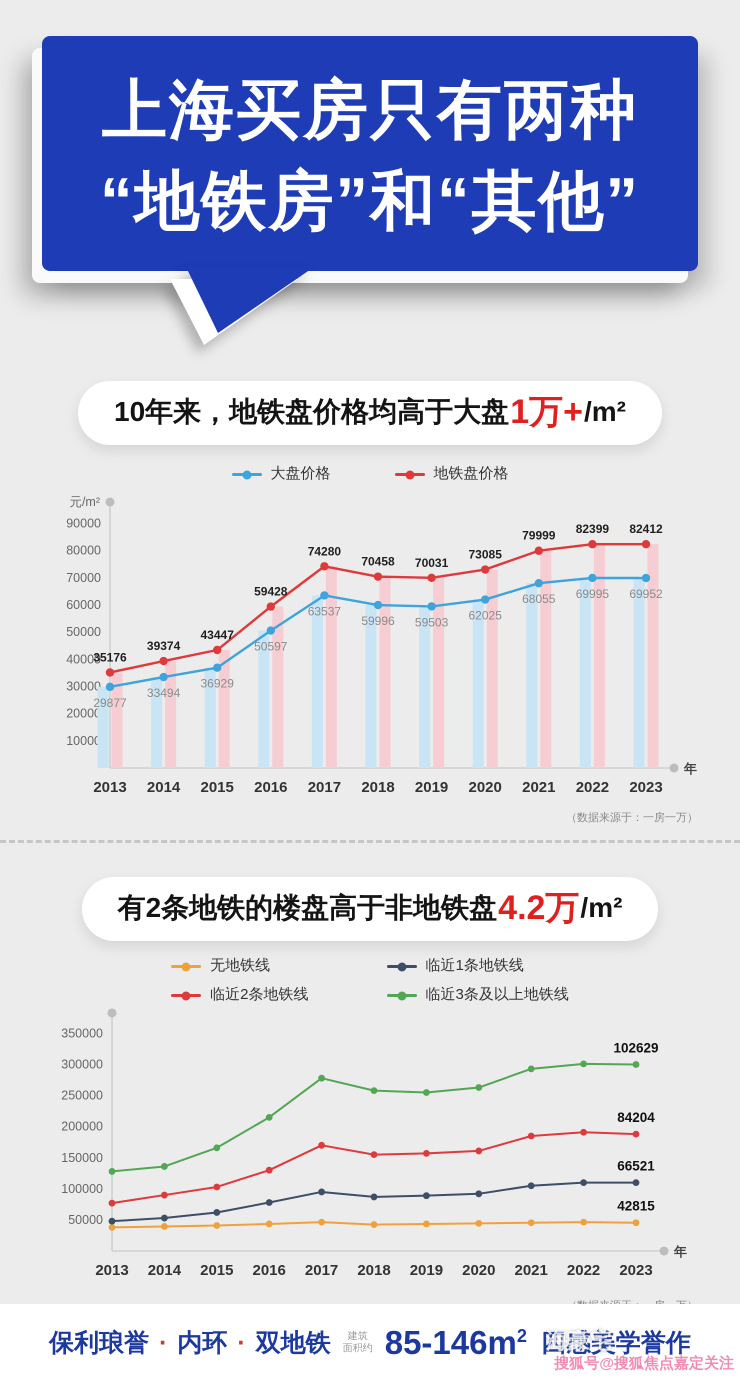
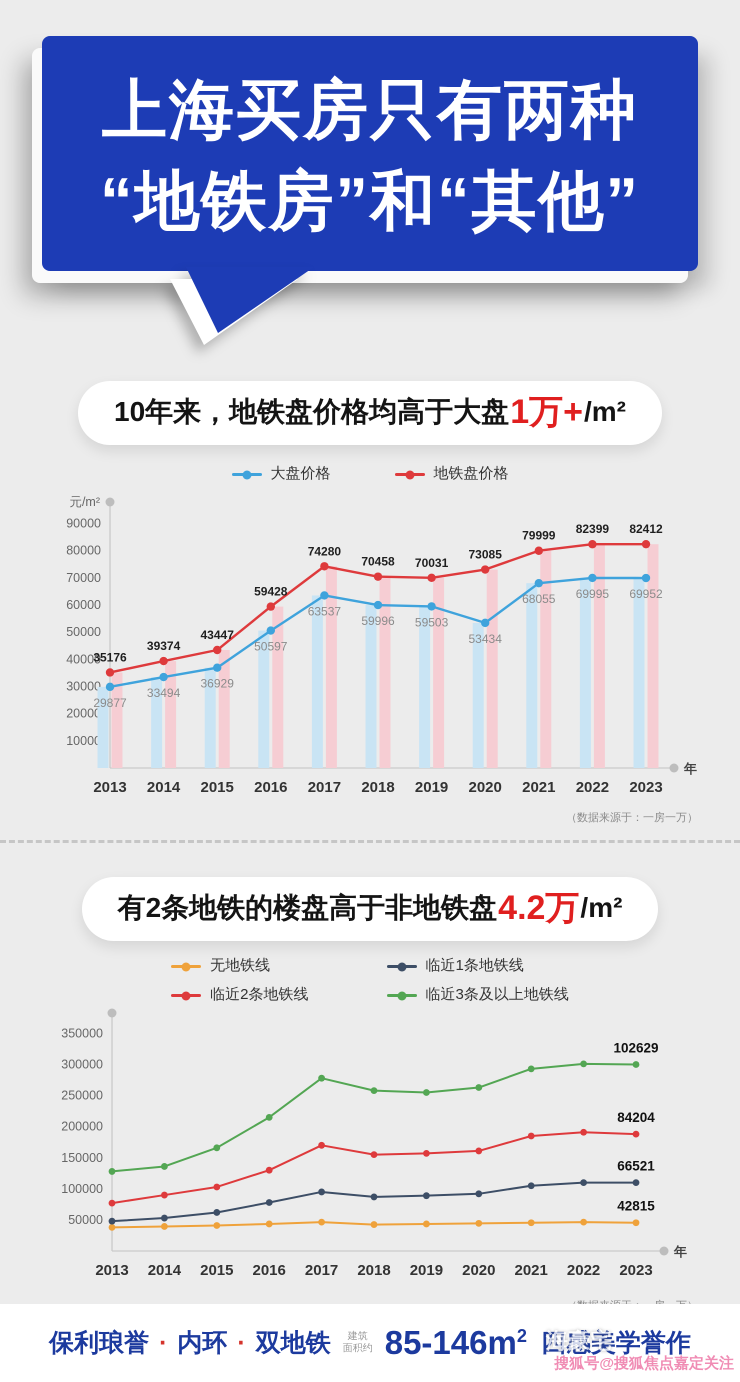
10年来，地铁盘价格均高于大盘1万+/m²/大盘价格/2020: 62025 -> 53434
